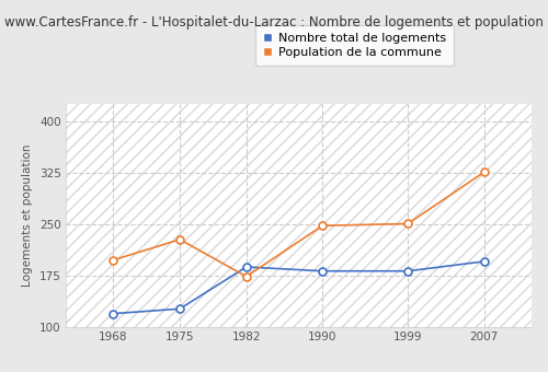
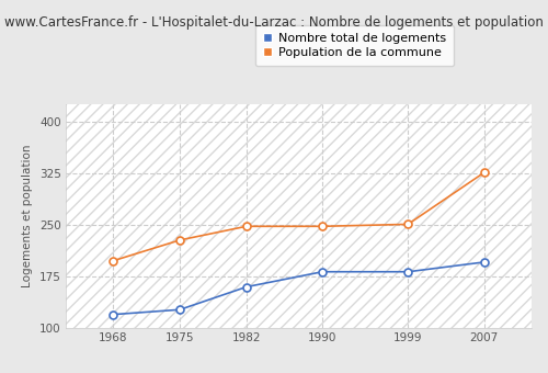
Nombre total de logements/1982: 188 -> 160
Population de la commune/1982: 174 -> 248
